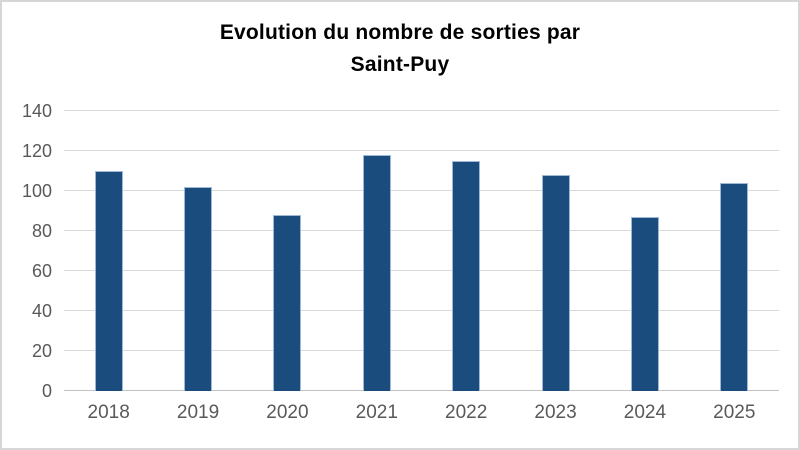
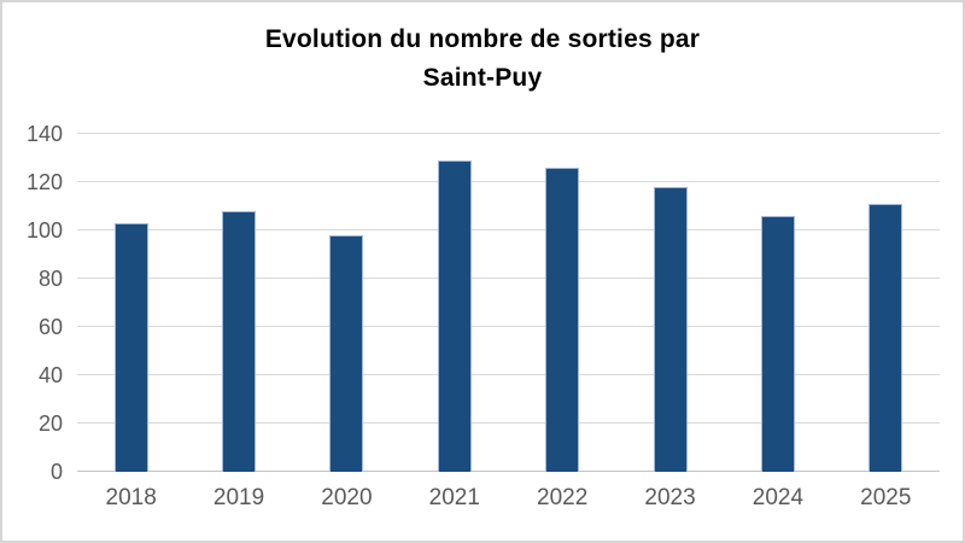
2018: 110 -> 103
2019: 102 -> 108
2020: 88 -> 98
2021: 118 -> 129
2022: 115 -> 126
2023: 108 -> 118
2024: 87 -> 106
2025: 104 -> 111
